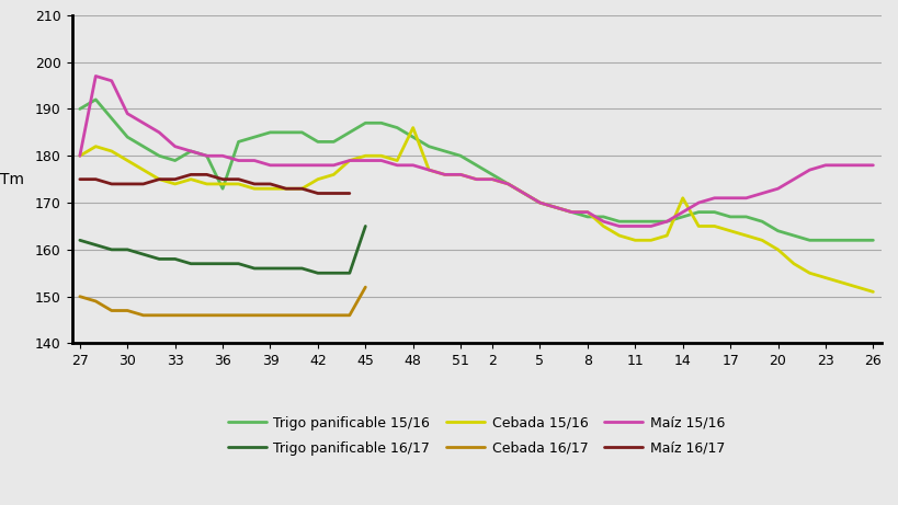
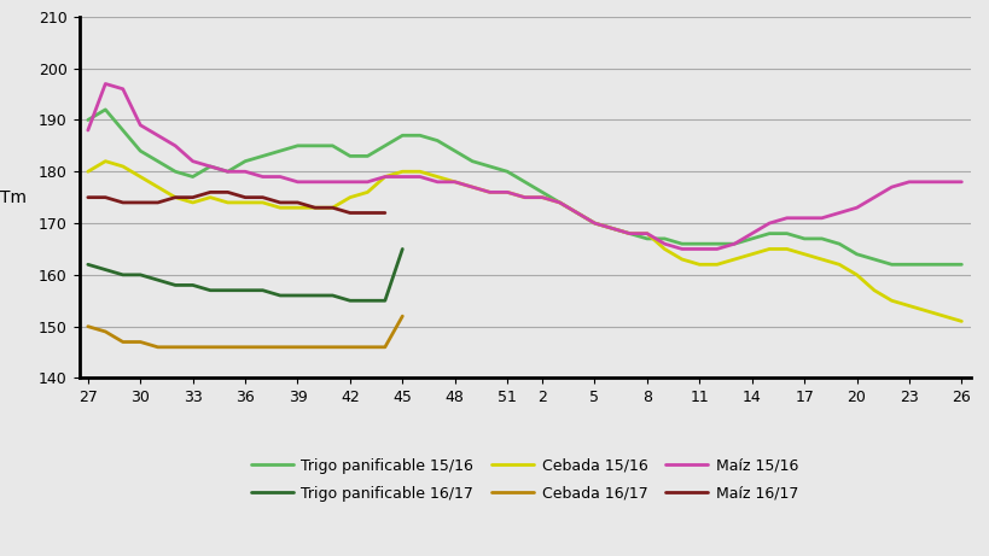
Maíz 15/16/27: 180 -> 188
Trigo panificable 15/16/36: 173 -> 182
Cebada 15/16/48: 186 -> 178
Cebada 15/16/14: 171 -> 164
